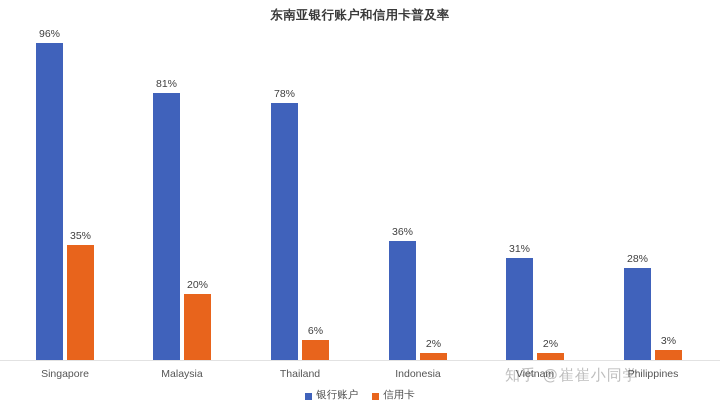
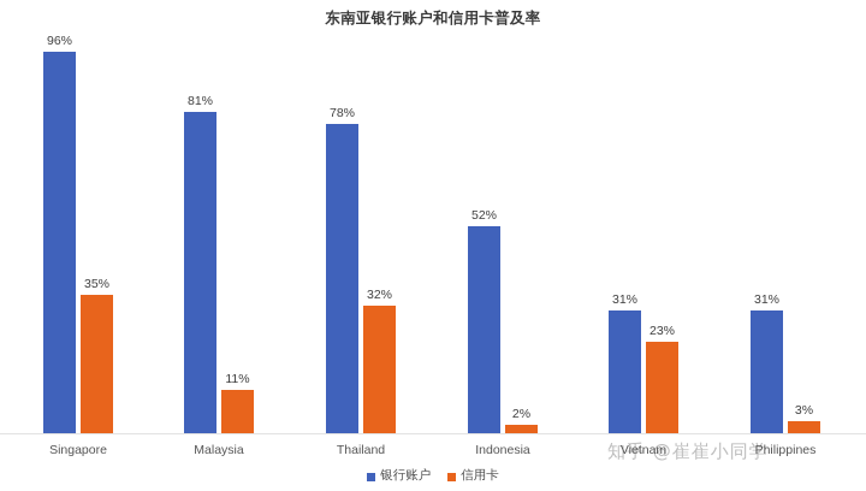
信用卡/Malaysia: 20% -> 11%
信用卡/Thailand: 6% -> 32%
银行账户/Indonesia: 36% -> 52%
信用卡/Vietnam: 2% -> 23%
银行账户/Philippines: 28% -> 31%
